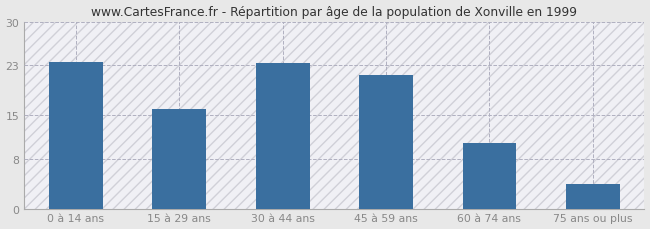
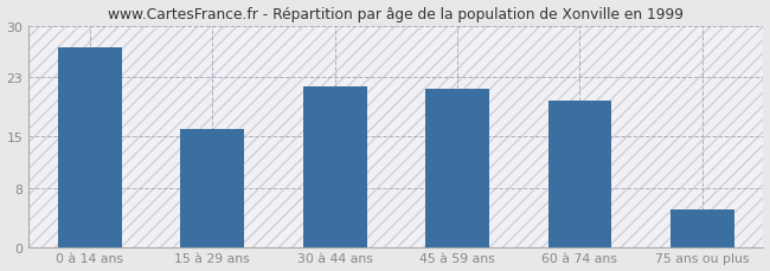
0 à 14 ans: 23.5 -> 27.0
30 à 44 ans: 23.3 -> 21.8
60 à 74 ans: 10.5 -> 19.8
75 ans ou plus: 4.0 -> 5.0
